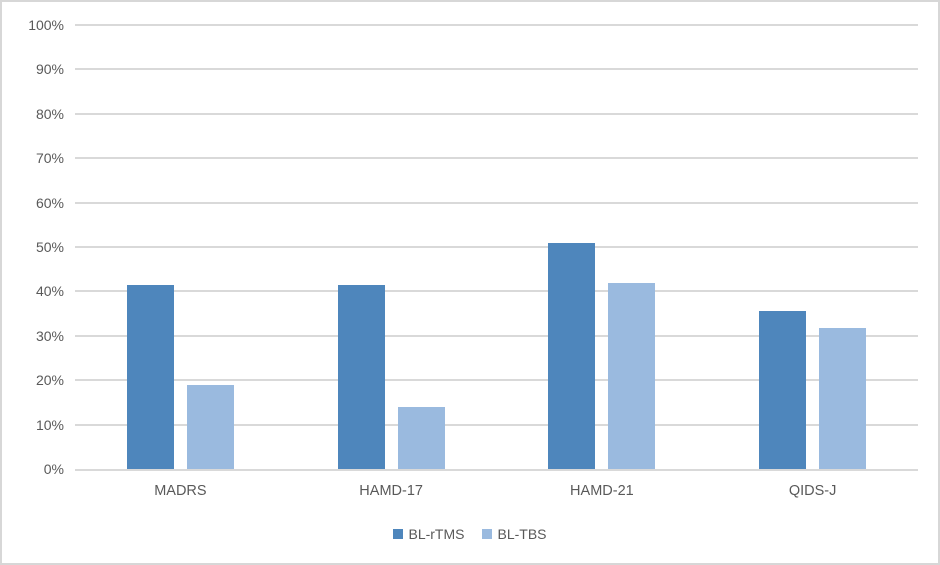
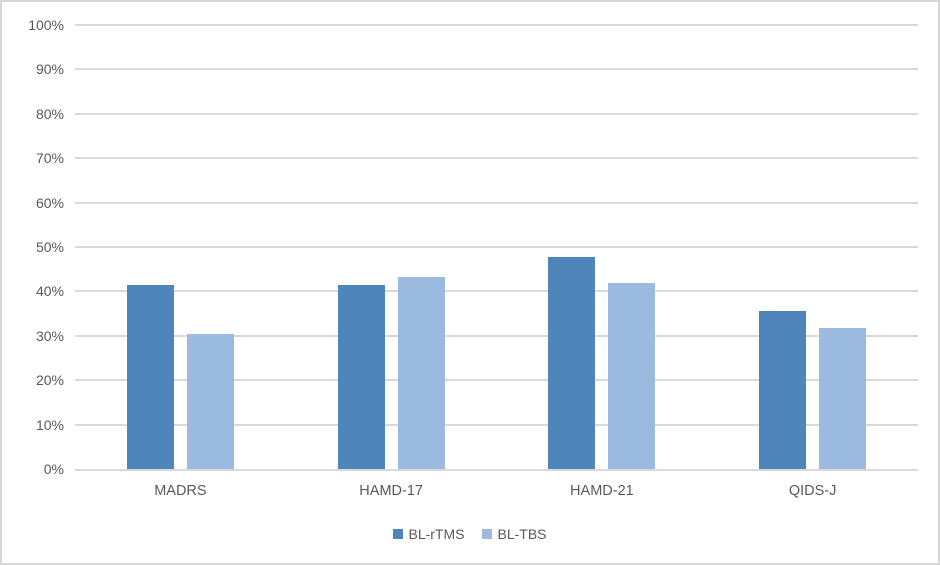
BL-TBS/MADRS: 19% -> 30%
BL-TBS/HAMD-17: 14% -> 43%
BL-rTMS/HAMD-21: 51% -> 48%
